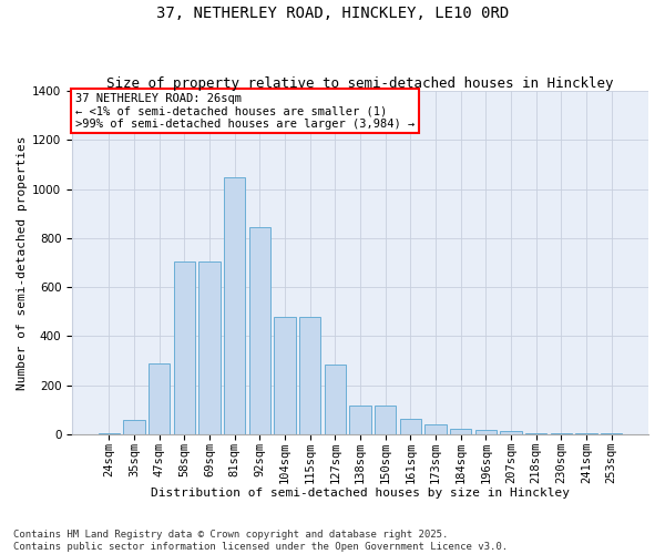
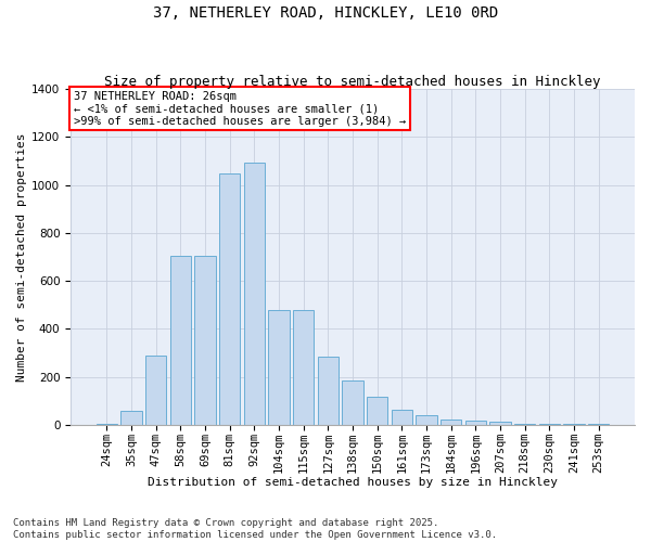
92sqm: 845 -> 1095
138sqm: 120 -> 185
